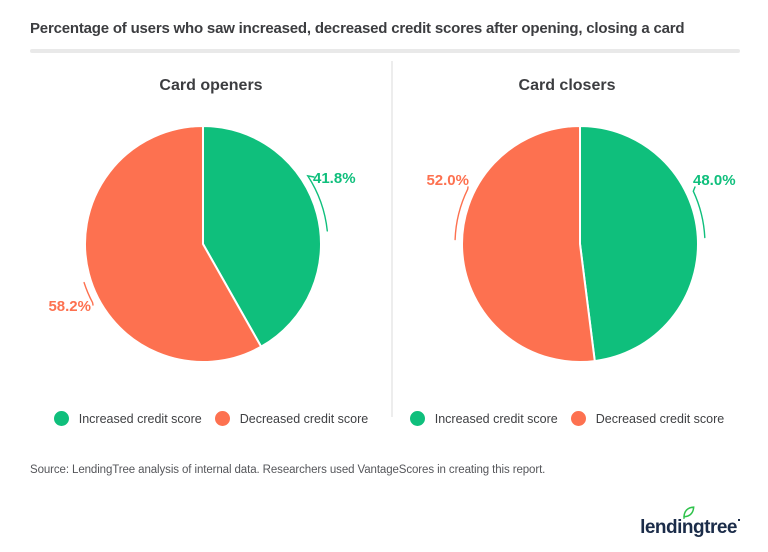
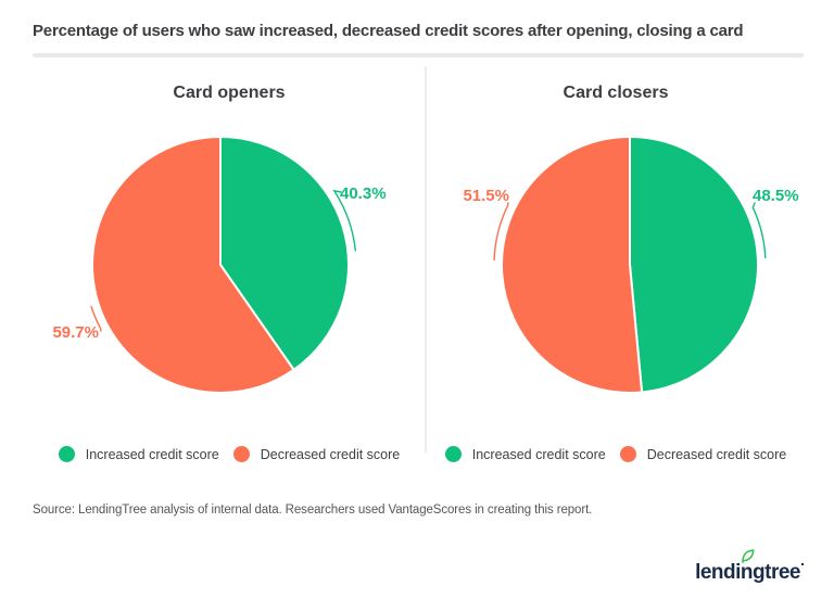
Card openers/Increased credit score: 41.8% -> 40.3%
Card openers/Decreased credit score: 58.2% -> 59.7%
Card closers/Increased credit score: 48.0% -> 48.5%
Card closers/Decreased credit score: 52.0% -> 51.5%
